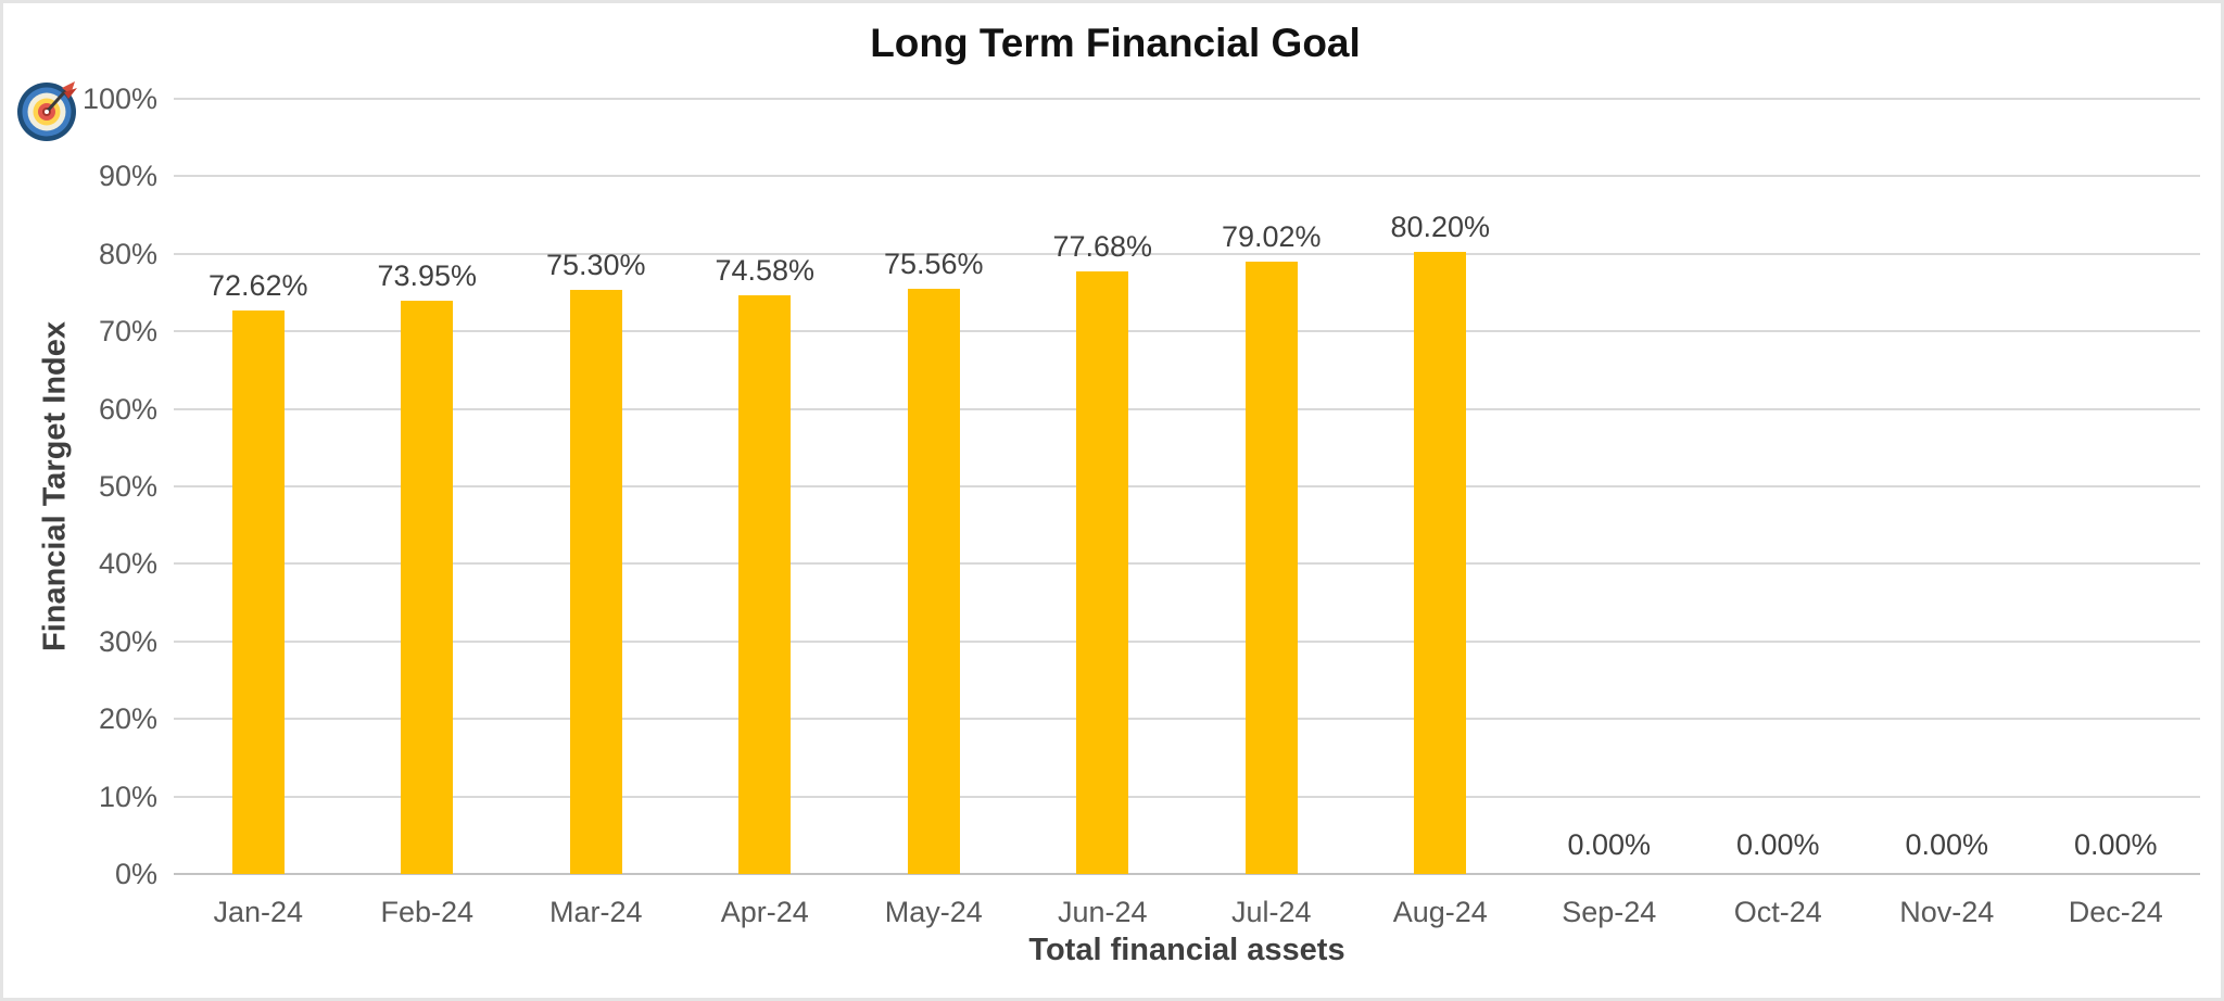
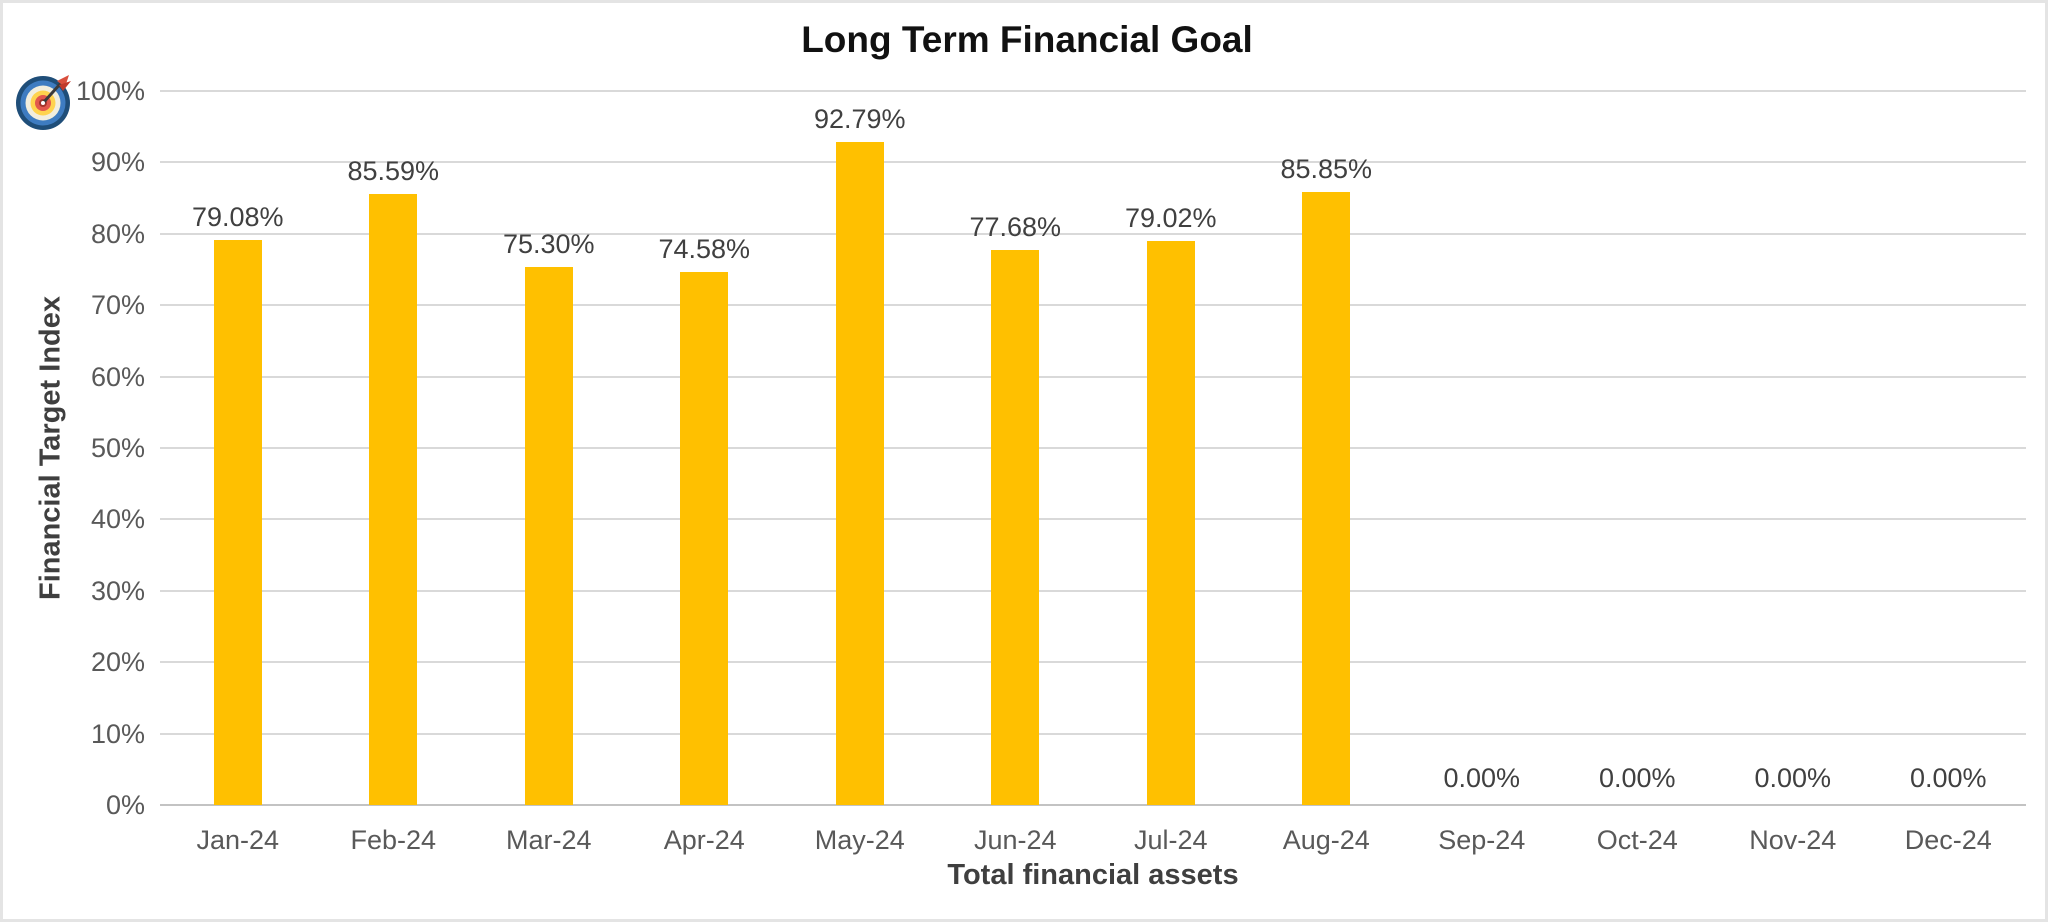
Jan-24: 72.62% -> 79.08%
Feb-24: 73.95% -> 85.59%
May-24: 75.56% -> 92.79%
Aug-24: 80.20% -> 85.85%
